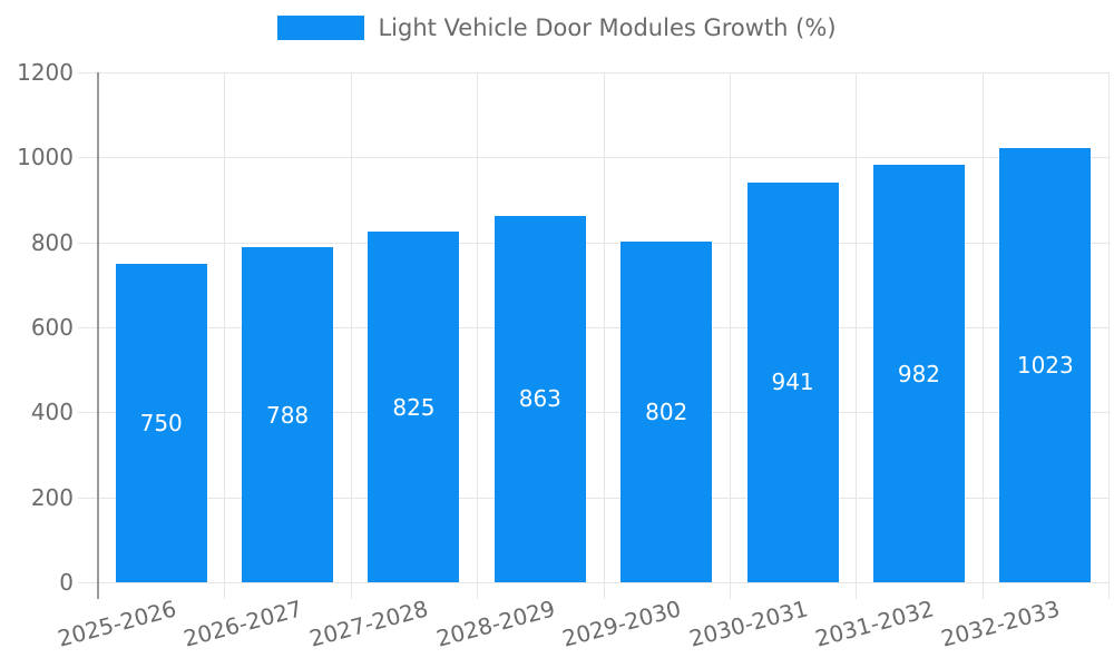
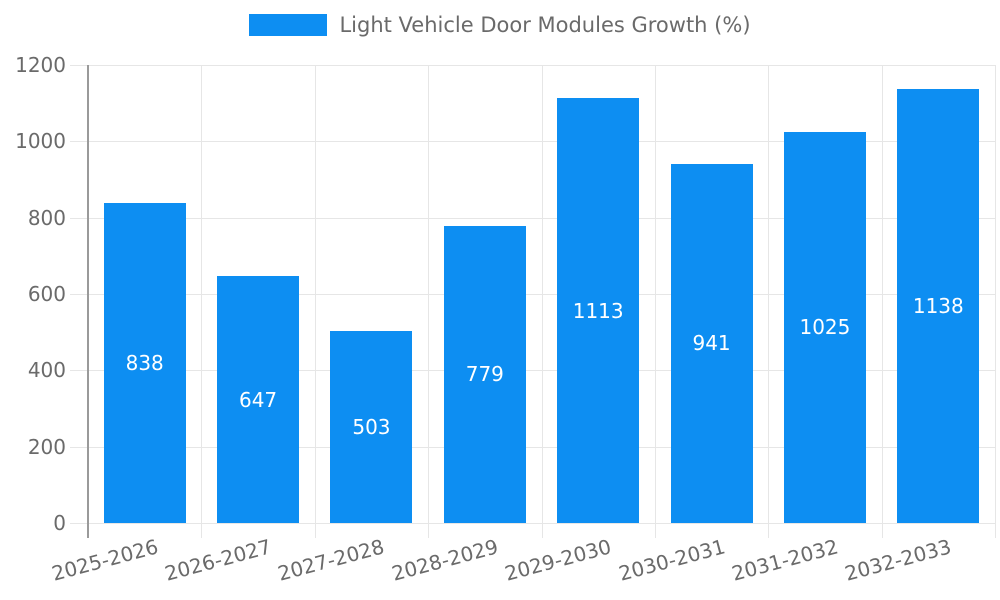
2025-2026: 750 -> 838
2026-2027: 788 -> 647
2027-2028: 825 -> 503
2028-2029: 863 -> 779
2029-2030: 802 -> 1113
2031-2032: 982 -> 1025
2032-2033: 1023 -> 1138
